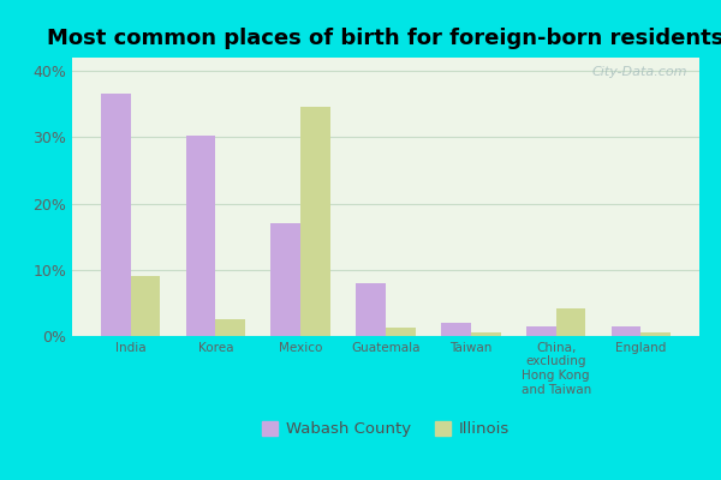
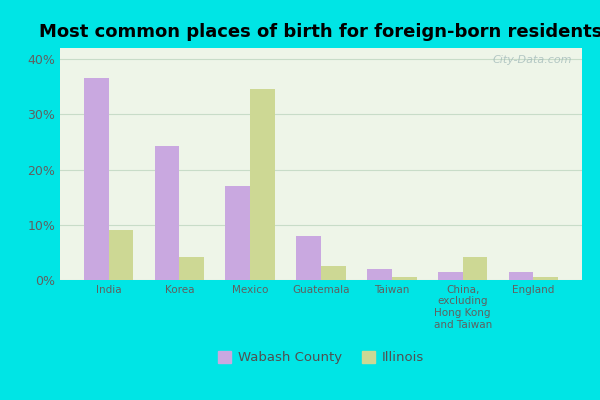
Wabash County/Korea: 30.2% -> 24.2%
Illinois/Korea: 2.5% -> 4.2%
Illinois/Guatemala: 1.2% -> 2.6%
